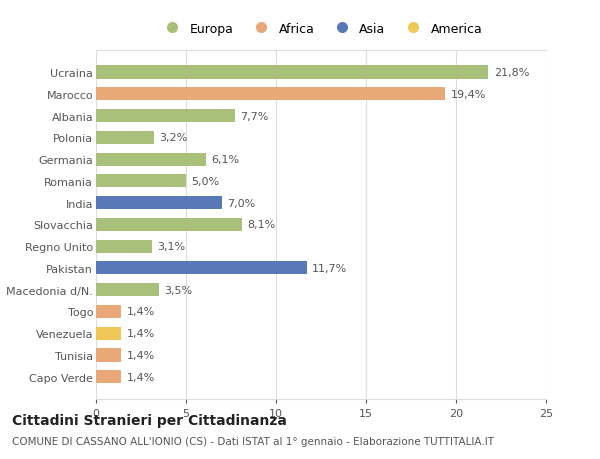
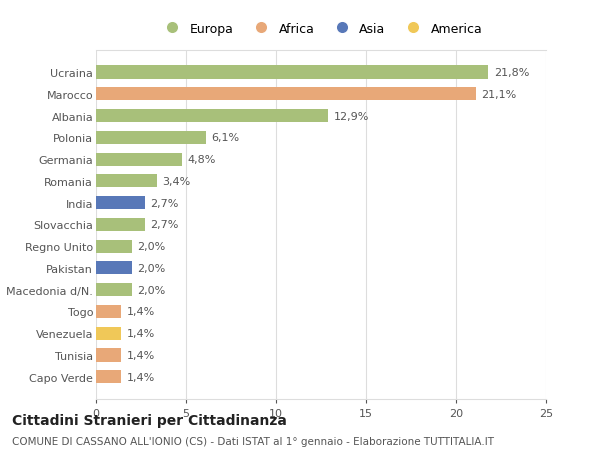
Marocco: 19,4% -> 21,1%
Albania: 7,7% -> 12,9%
Polonia: 3,2% -> 6,1%
Germania: 6,1% -> 4,8%
Romania: 5,0% -> 3,4%
India: 7,0% -> 2,7%
Slovacchia: 8,1% -> 2,7%
Regno Unito: 3,1% -> 2,0%
Pakistan: 11,7% -> 2,0%
Macedonia d/N.: 3,5% -> 2,0%
